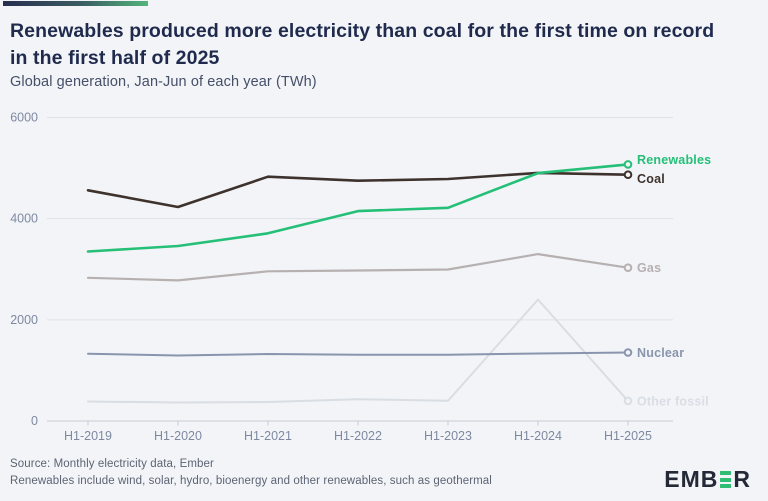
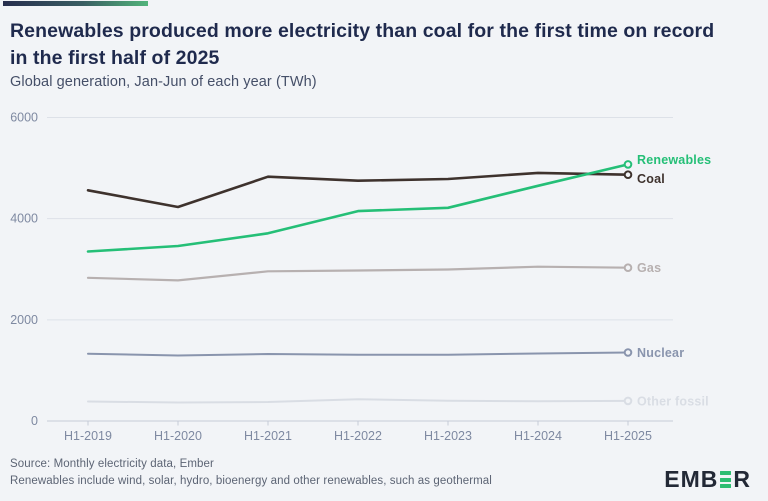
Renewables/H1-2024: 4900 -> 4600
Gas/H1-2024: 3300 -> 3000
Other fossil/H1-2024: 2400 -> 400
